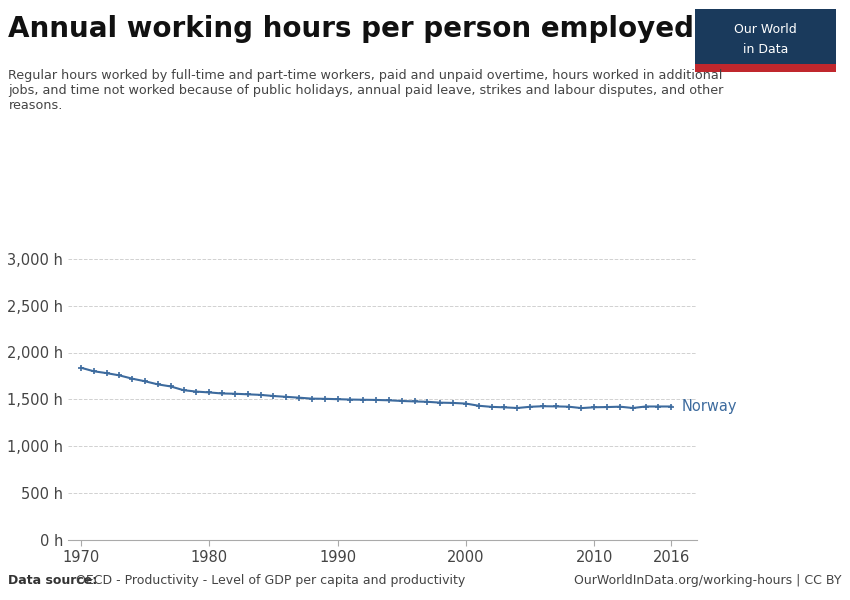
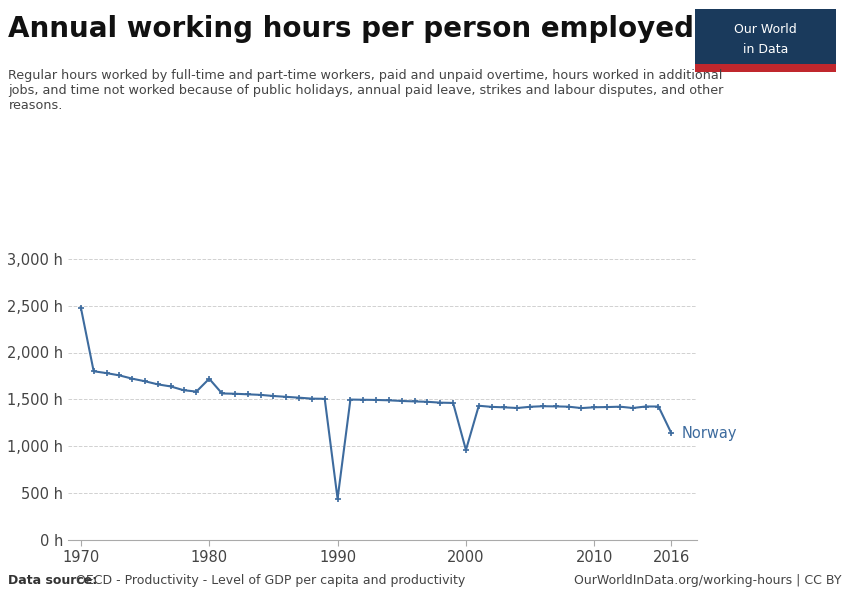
1970: 1,840 h -> 2,480 h
1980: 1,570 h -> 1,720 h
1990: 1,500 h -> 440 h
2000: 1,460 h -> 960 h
2016: 1,420 h -> 1,140 h
